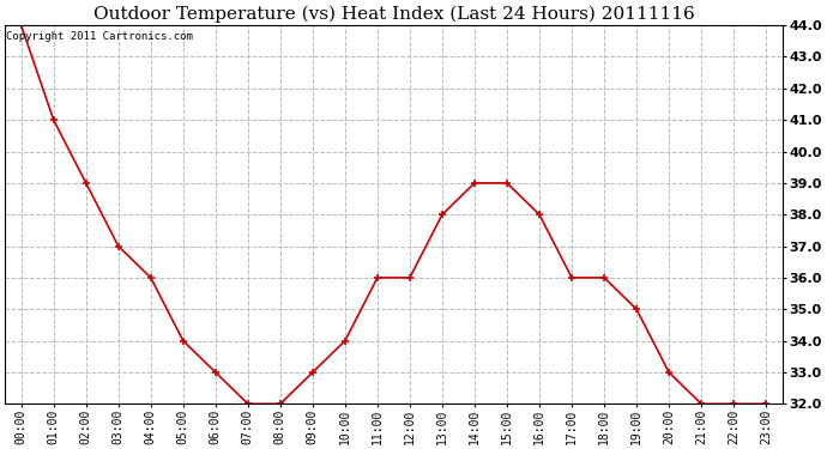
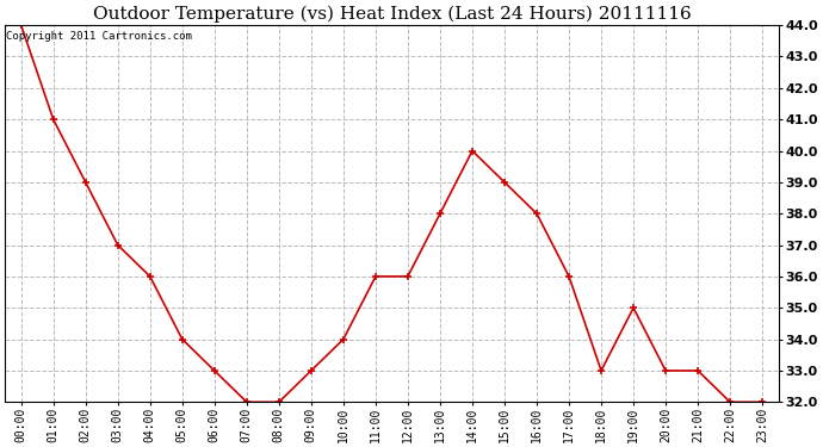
14:00: 39 -> 40
18:00: 36 -> 33
21:00: 32 -> 33
